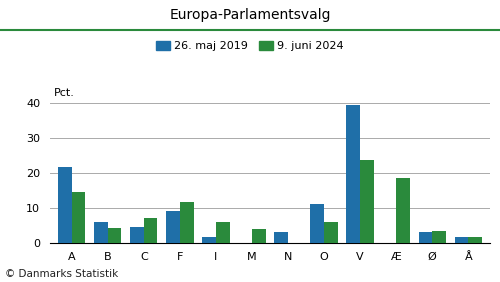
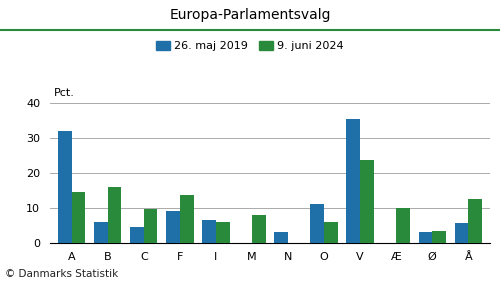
26. maj 2019/A: 21.5 -> 32.0
9. juni 2024/B: 4.2 -> 16.0
9. juni 2024/C: 7.0 -> 9.5
9. juni 2024/F: 11.5 -> 13.5
26. maj 2019/I: 1.5 -> 6.5
9. juni 2024/M: 4.0 -> 8.0
26. maj 2019/V: 39.5 -> 35.5
9. juni 2024/Æ: 18.5 -> 10.0
26. maj 2019/Å: 1.7 -> 5.5
9. juni 2024/Å: 1.7 -> 12.5
